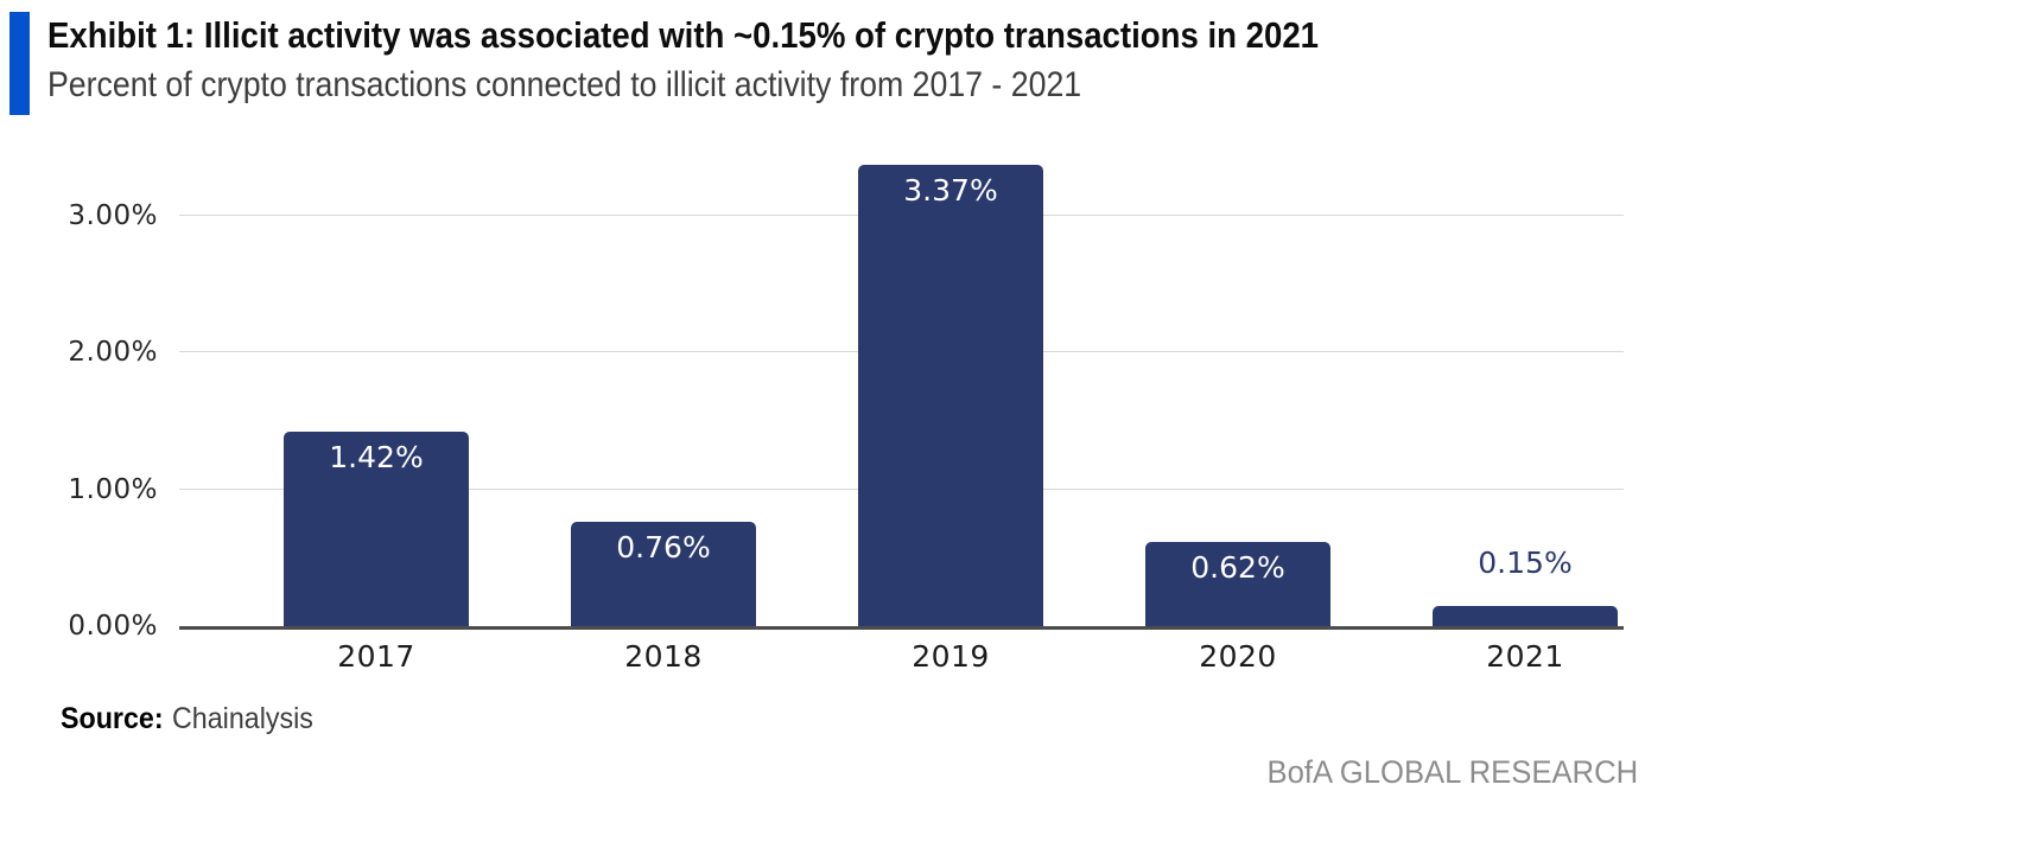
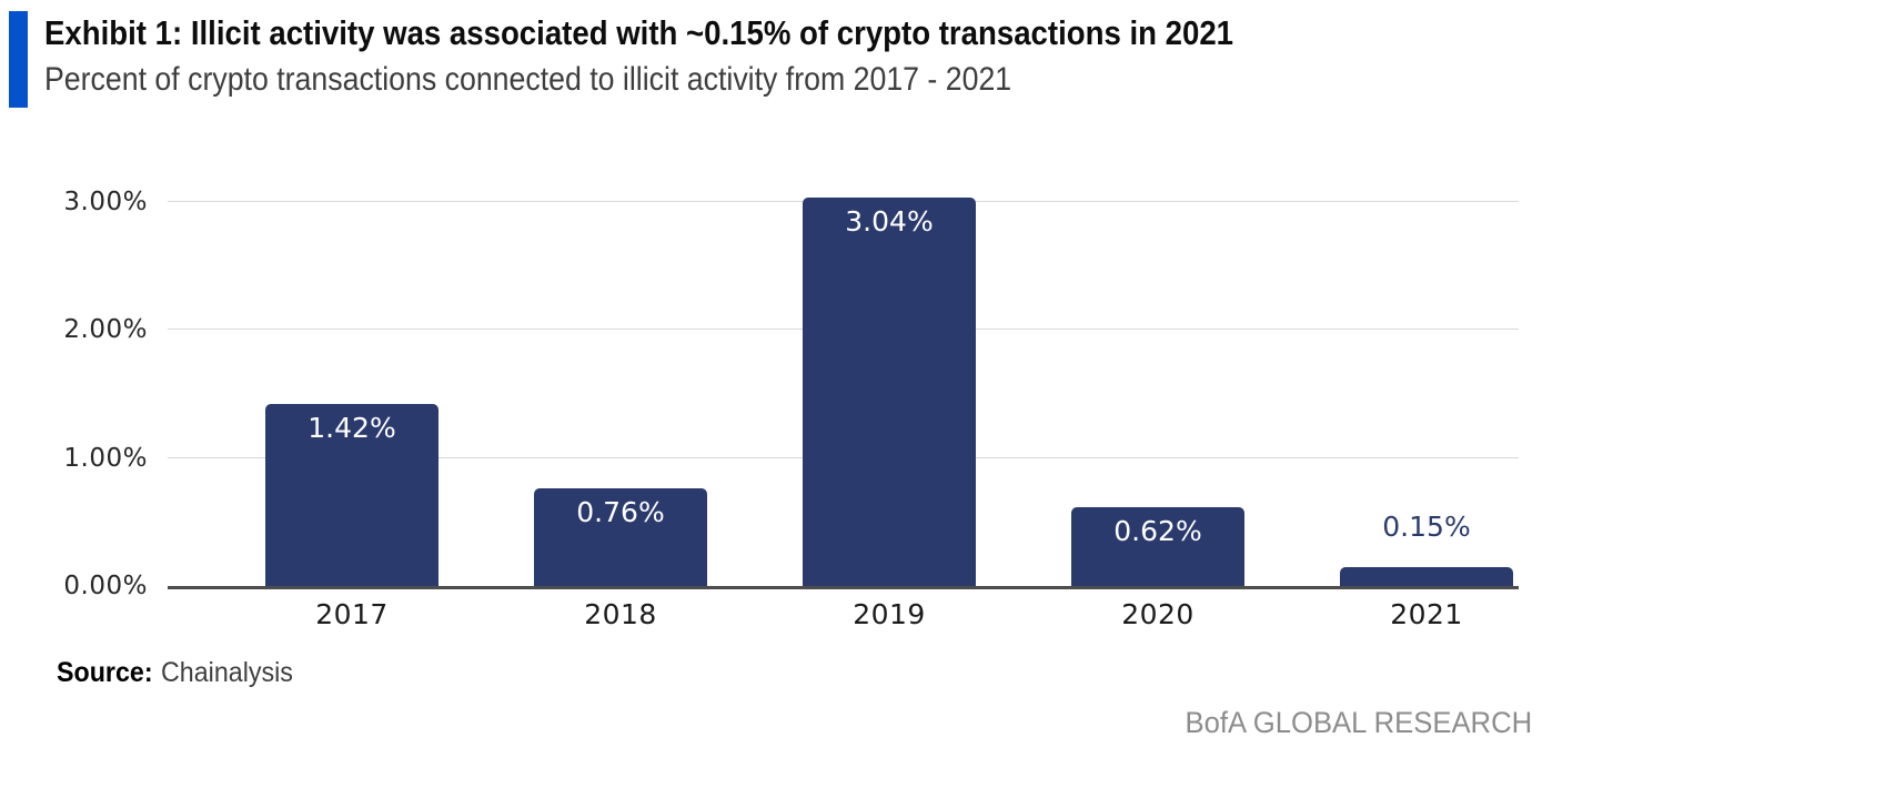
2019: 3.37% -> 3.04%
